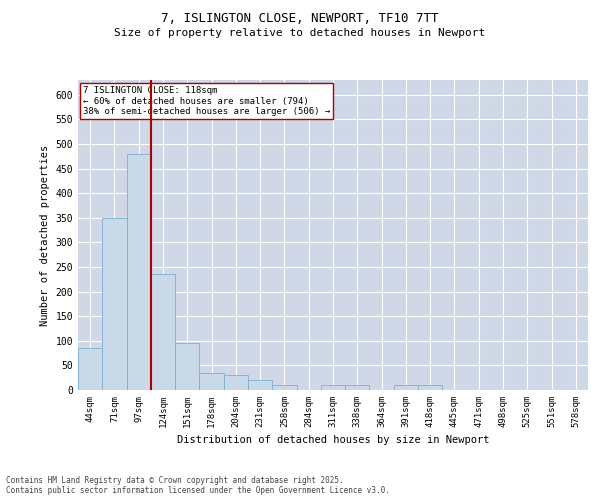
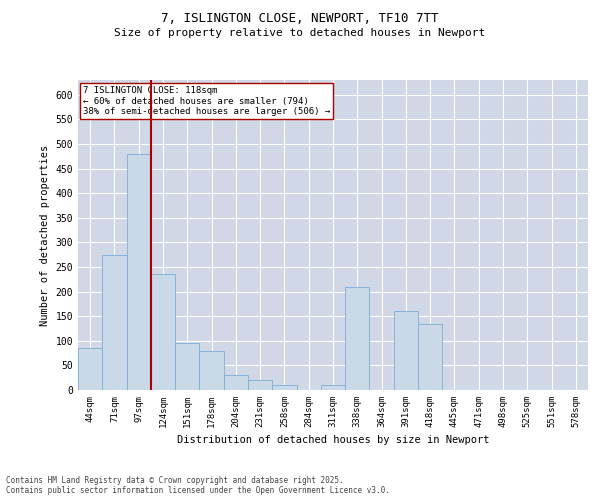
71sqm: 350 -> 275
178sqm: 35 -> 80
338sqm: 10 -> 210
391sqm: 10 -> 160
418sqm: 10 -> 135
